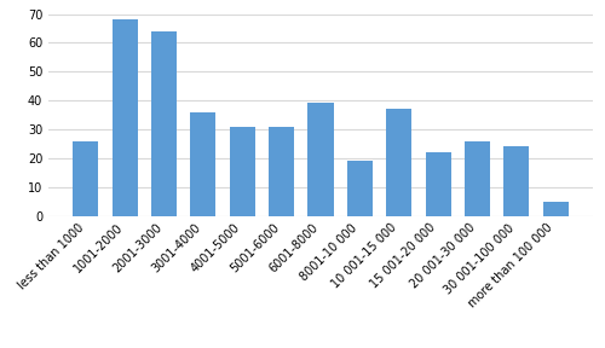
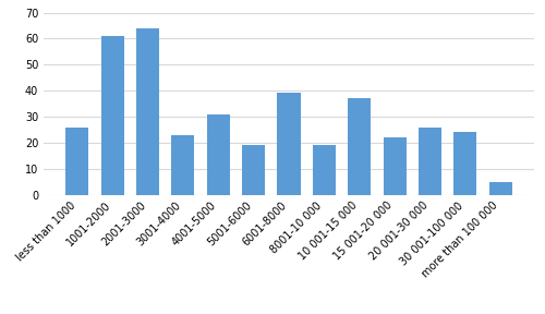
1001-2000: 68 -> 61
3001-4000: 36 -> 23
5001-6000: 31 -> 19
